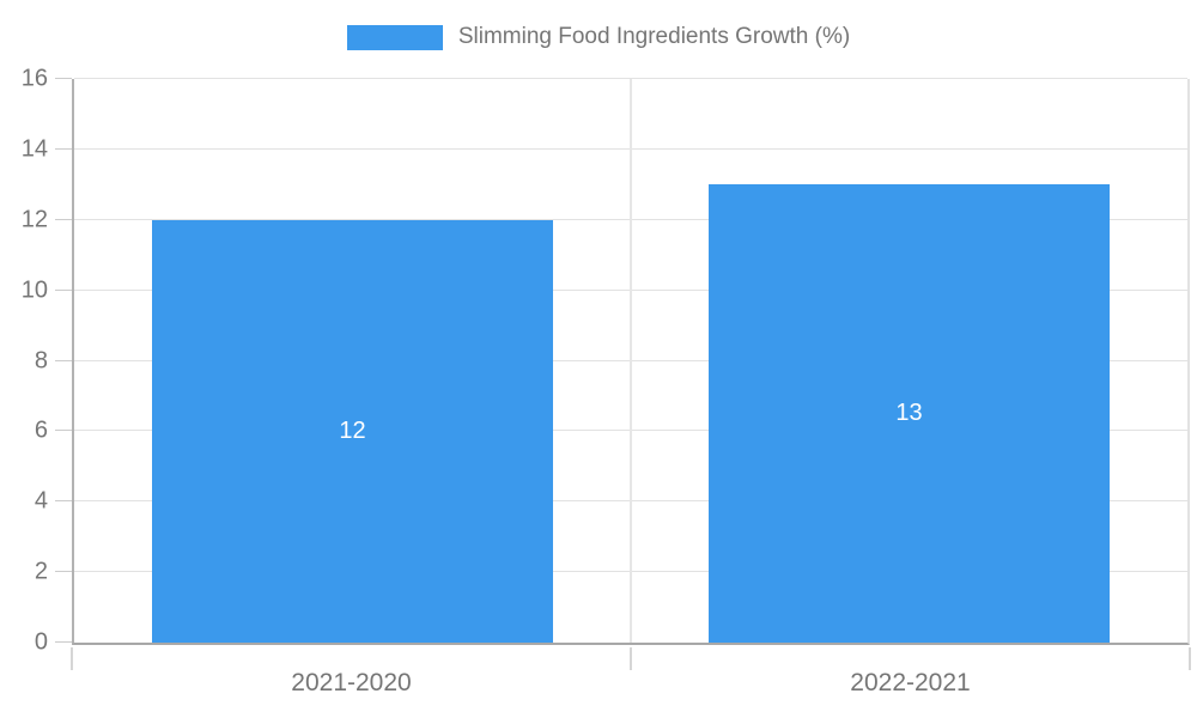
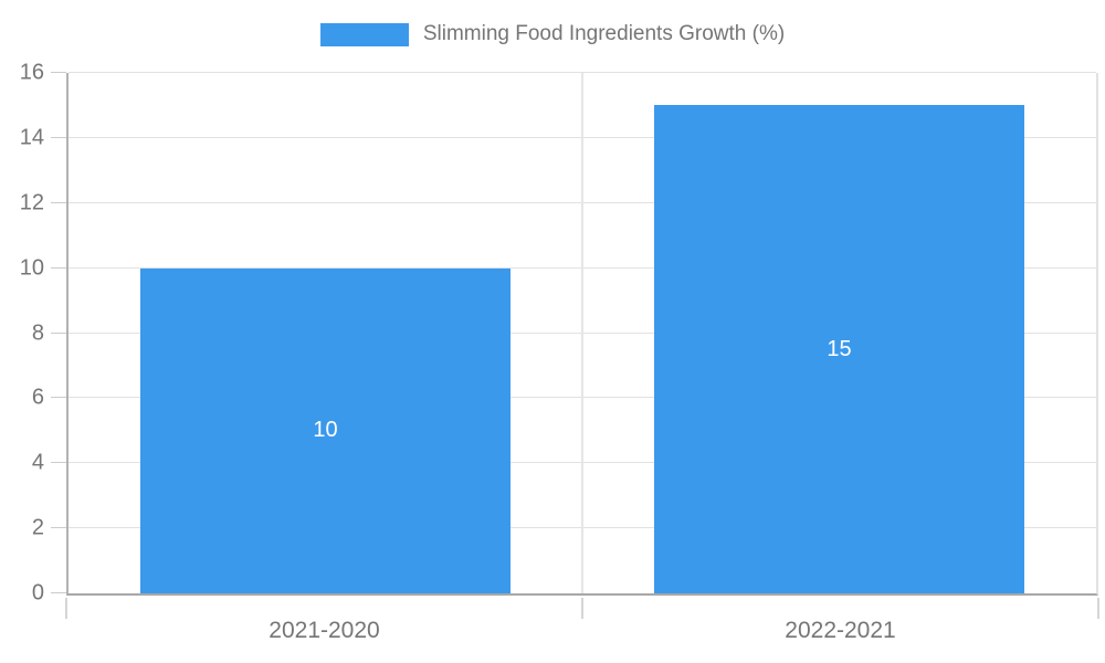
2021-2020: 12 -> 10
2022-2021: 13 -> 15
